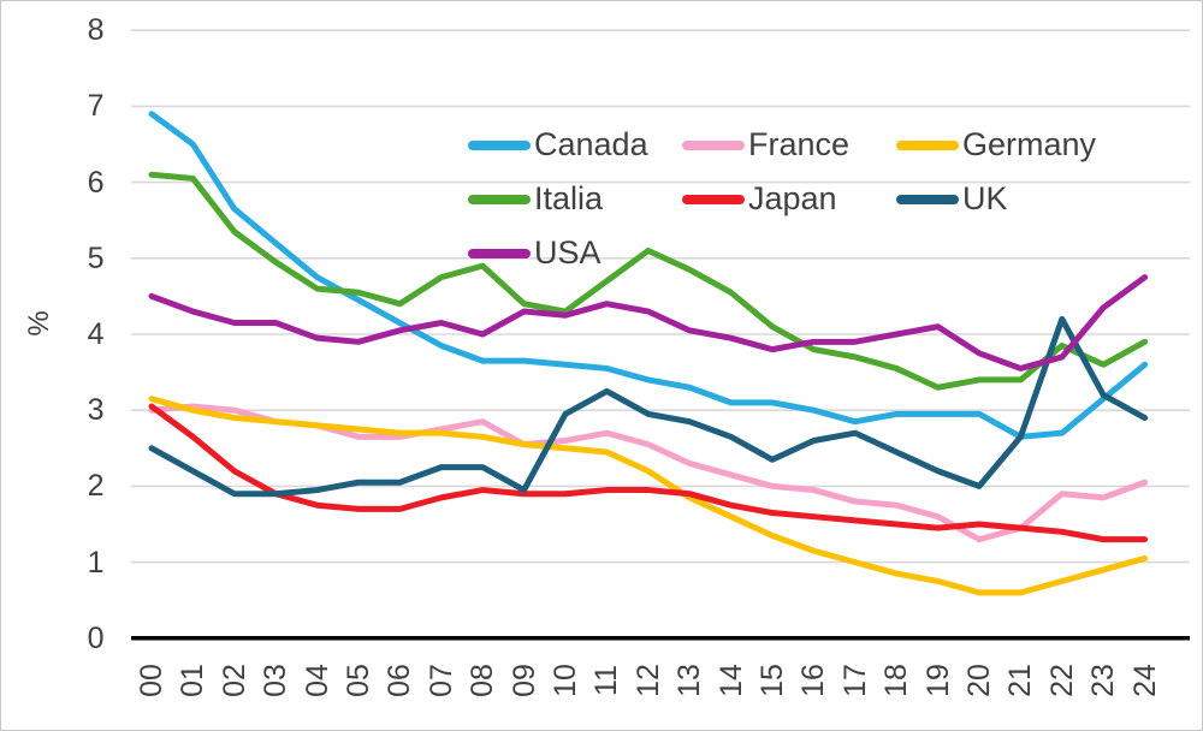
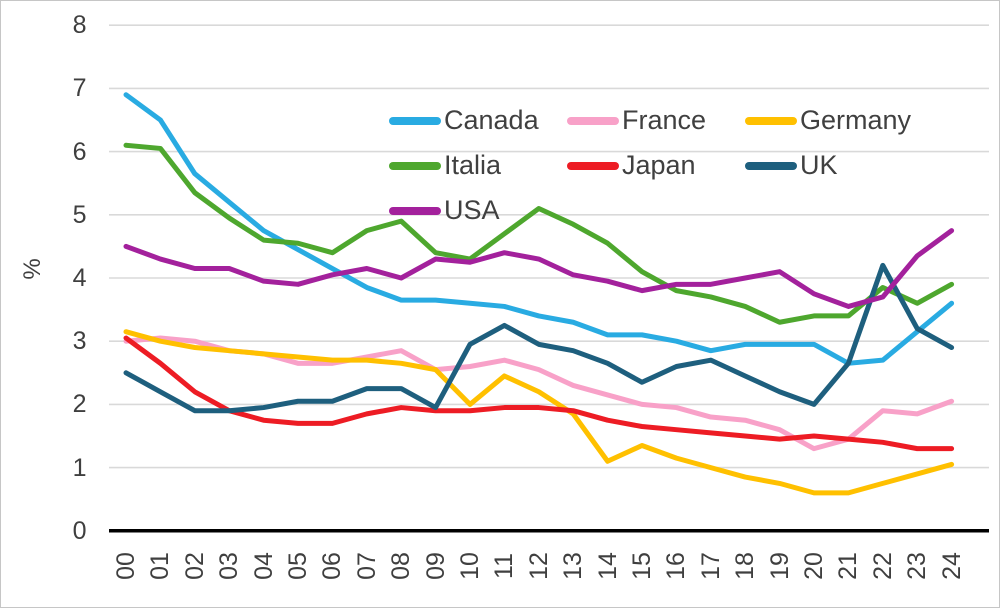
Germany/10: 2.5 -> 2.0
Germany/14: 1.6 -> 1.1
